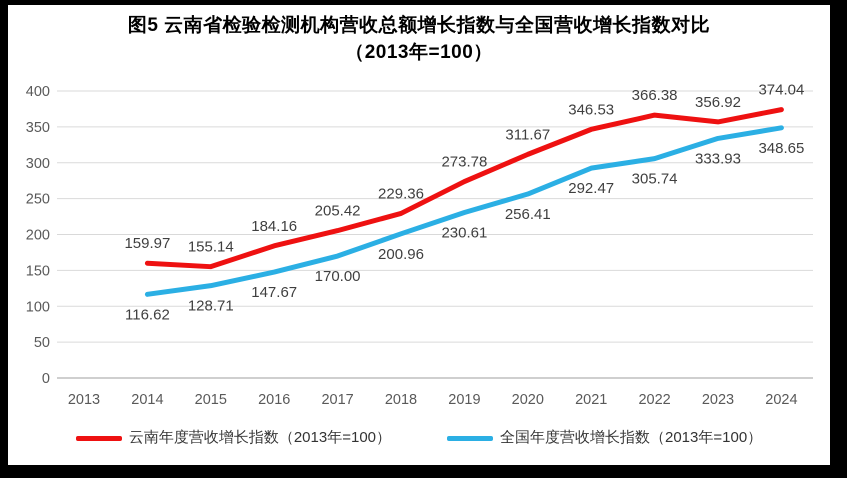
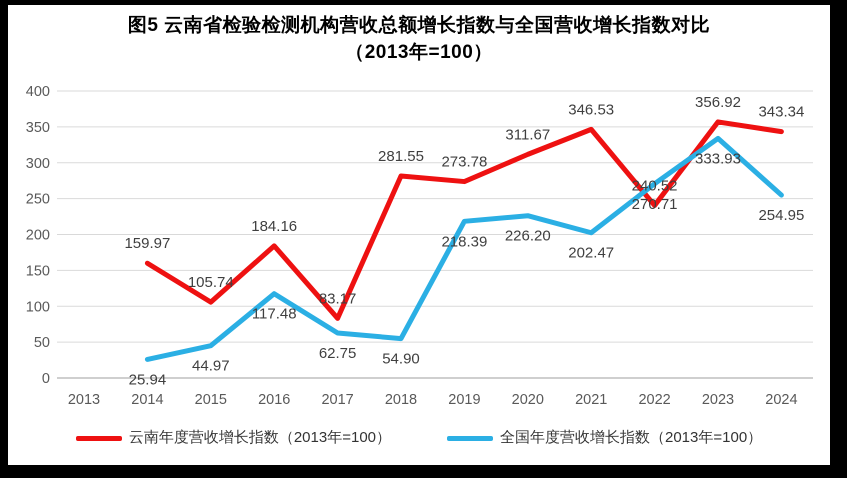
全国年度营收增长指数（2013年=100）/2014: 116.62 -> 25.94
云南年度营收增长指数（2013年=100）/2015: 155.14 -> 105.74
全国年度营收增长指数（2013年=100）/2015: 128.71 -> 44.97
全国年度营收增长指数（2013年=100）/2016: 147.67 -> 117.48
云南年度营收增长指数（2013年=100）/2017: 205.42 -> 83.17
全国年度营收增长指数（2013年=100）/2017: 170.00 -> 62.75
云南年度营收增长指数（2013年=100）/2018: 229.36 -> 281.55
全国年度营收增长指数（2013年=100）/2018: 200.96 -> 54.90
全国年度营收增长指数（2013年=100）/2019: 230.61 -> 218.39
全国年度营收增长指数（2013年=100）/2020: 256.41 -> 226.20
全国年度营收增长指数（2013年=100）/2021: 292.47 -> 202.47
云南年度营收增长指数（2013年=100）/2022: 366.38 -> 240.52
全国年度营收增长指数（2013年=100）/2022: 305.74 -> 270.71
云南年度营收增长指数（2013年=100）/2024: 374.04 -> 343.34
全国年度营收增长指数（2013年=100）/2024: 348.65 -> 254.95
